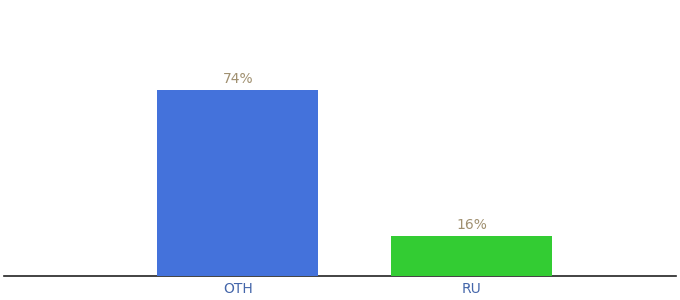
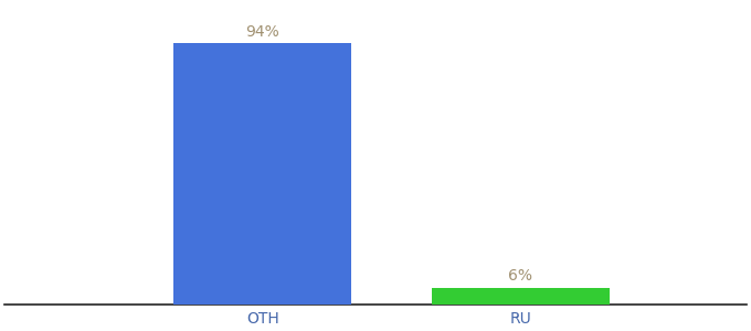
OTH: 74% -> 94%
RU: 16% -> 6%
